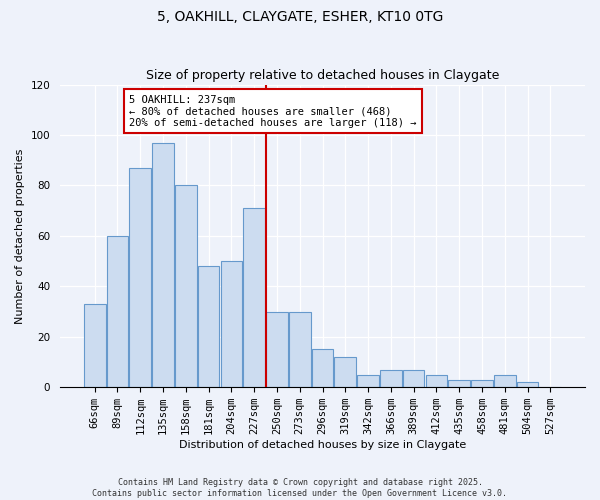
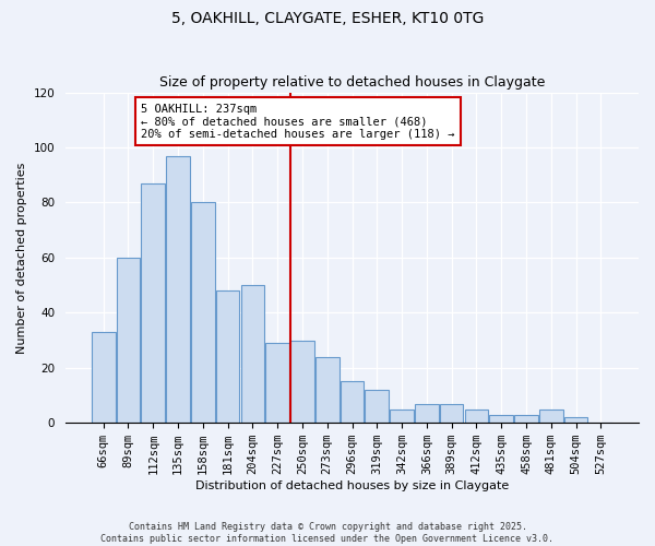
227sqm: 71 -> 29
273sqm: 30 -> 24
